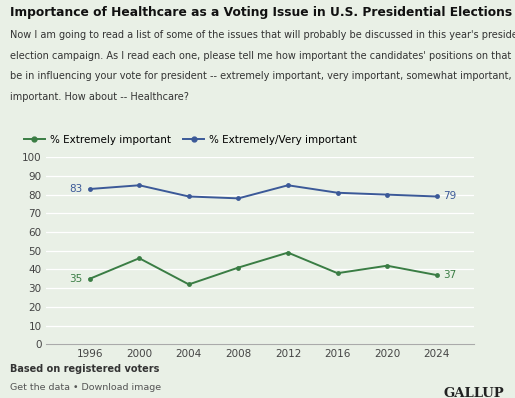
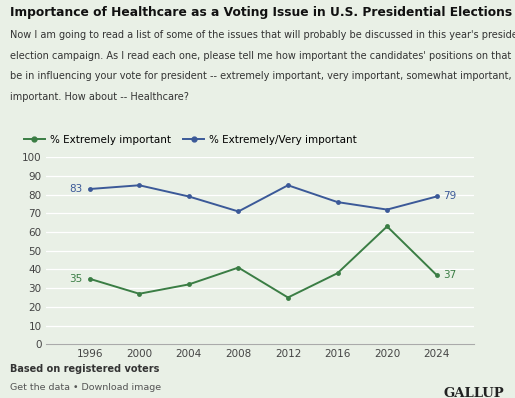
% Extremely important/2000: 46 -> 27
% Extremely/Very important/2008: 78 -> 71
% Extremely important/2012: 49 -> 25
% Extremely/Very important/2016: 81 -> 76
% Extremely important/2020: 42 -> 63
% Extremely/Very important/2020: 80 -> 72
